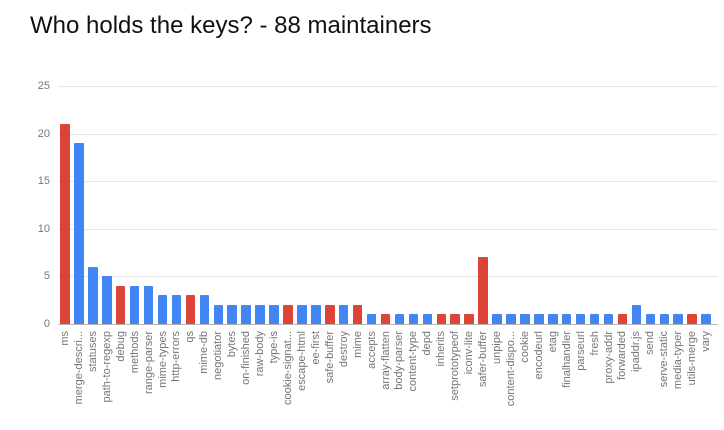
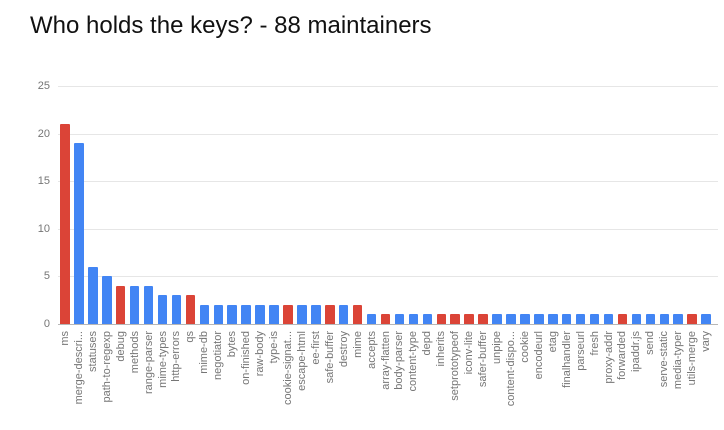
mime-db: 3 -> 2
safer-buffer: 7 -> 1
ipaddr.js: 2 -> 1
